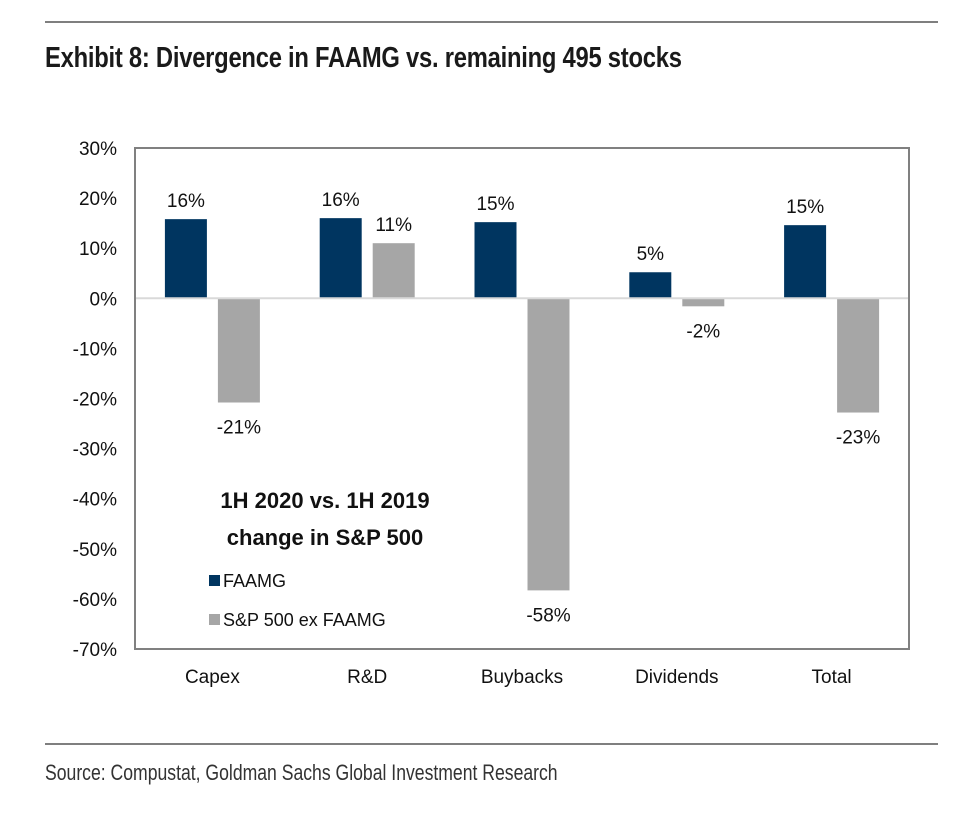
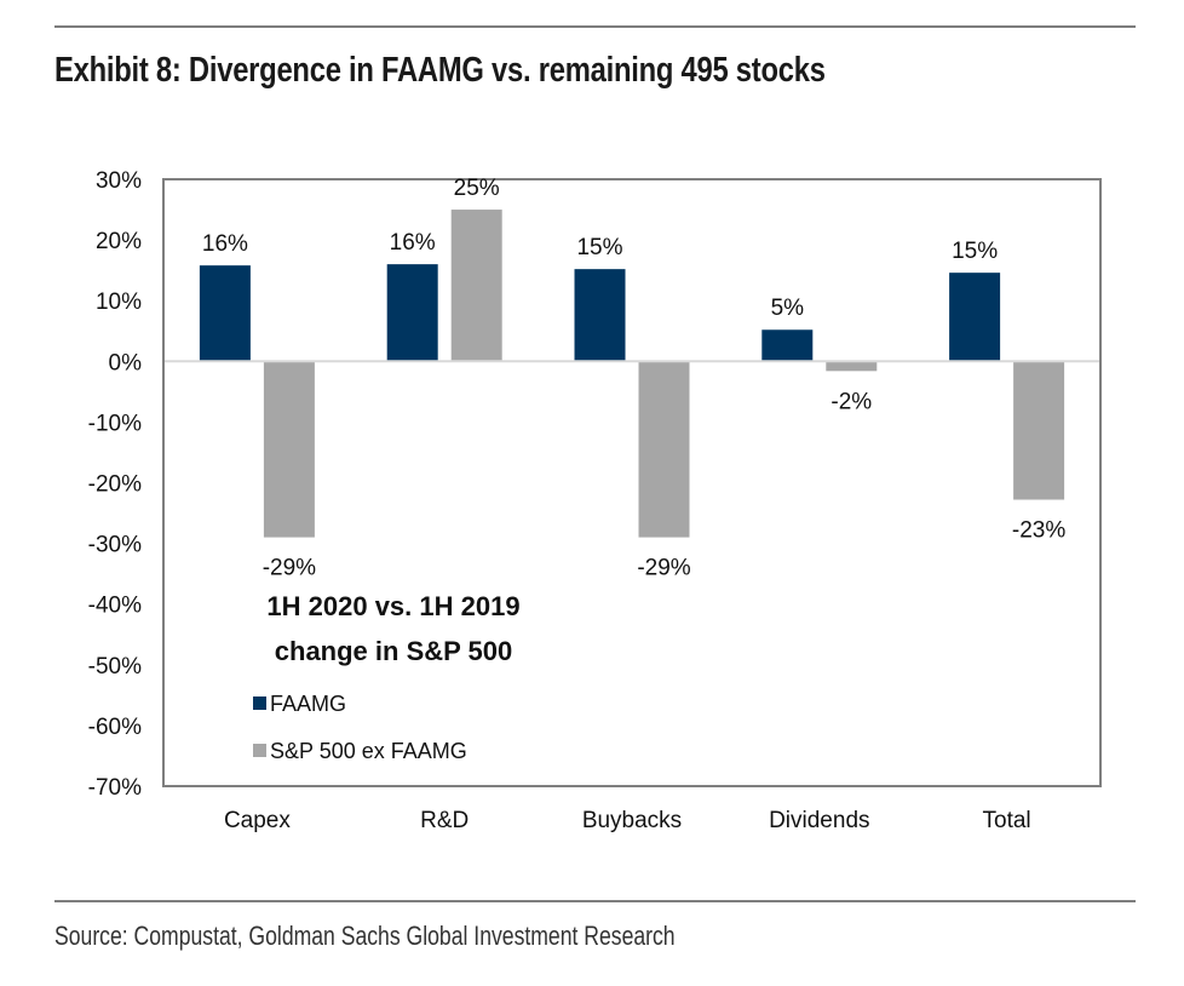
S&P 500 ex FAAMG/Capex: -21% -> -29%
S&P 500 ex FAAMG/R&D: 11% -> 25%
S&P 500 ex FAAMG/Buybacks: -58% -> -29%
